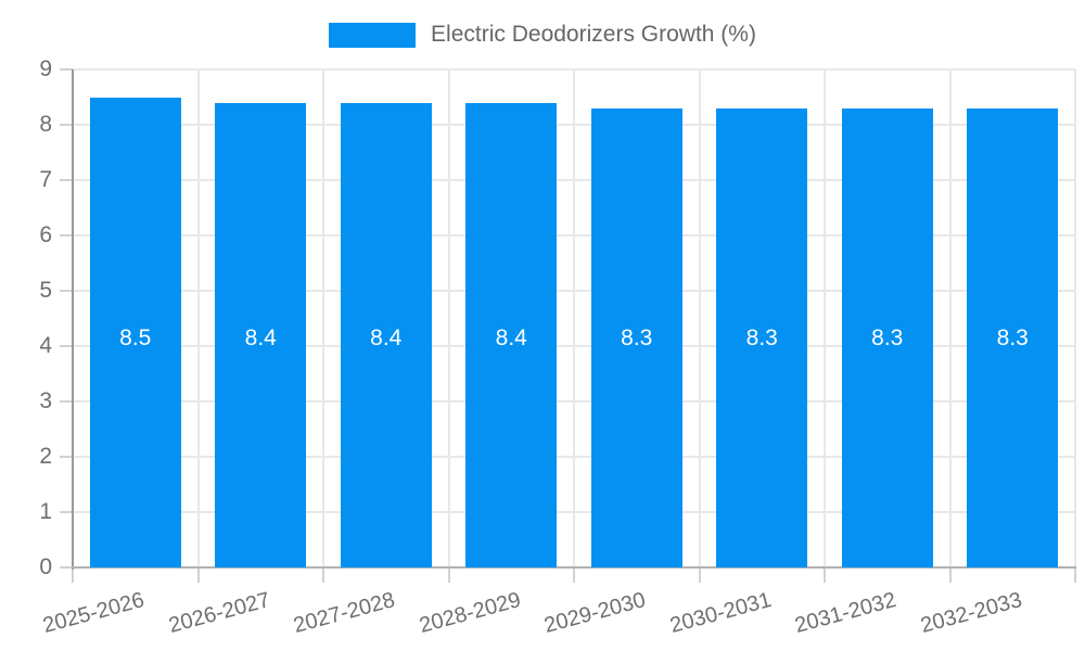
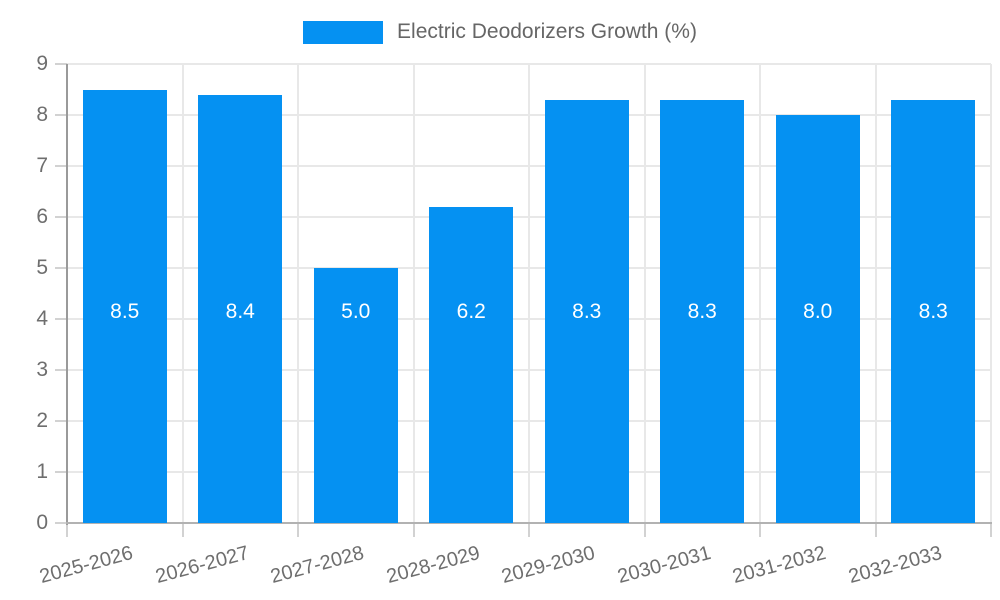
2027-2028: 8.4 -> 5.0
2028-2029: 8.4 -> 6.2
2031-2032: 8.3 -> 8.0
